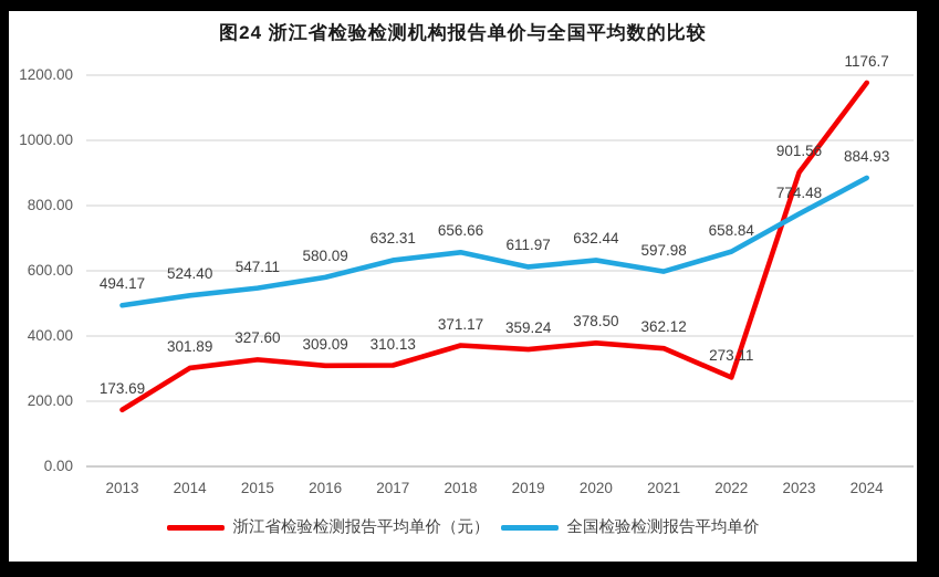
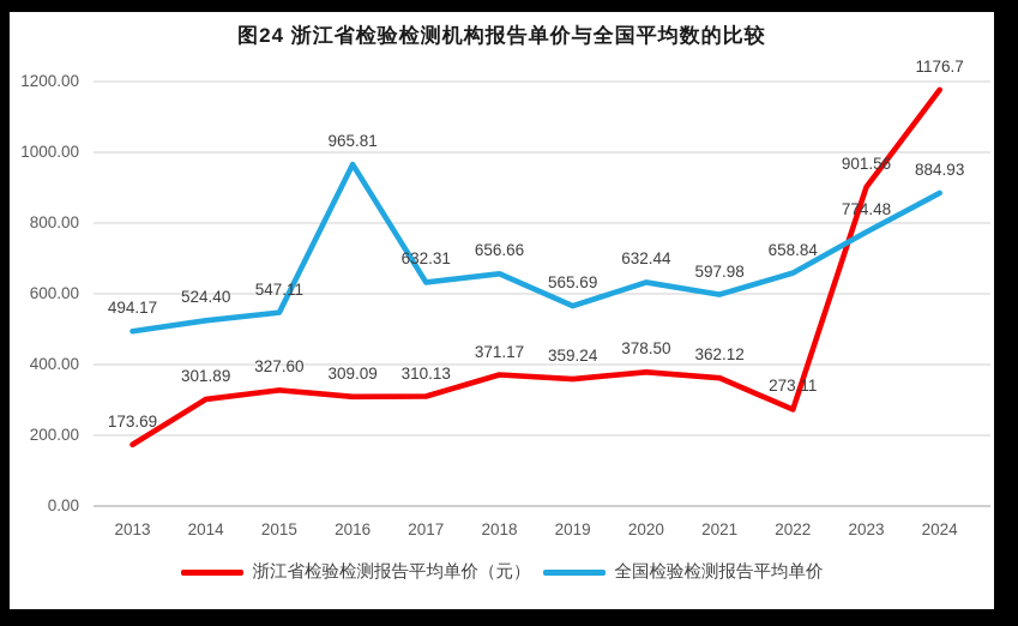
全国检验检测报告平均单价/2016: 580.09 -> 965.81
全国检验检测报告平均单价/2019: 611.97 -> 565.69
